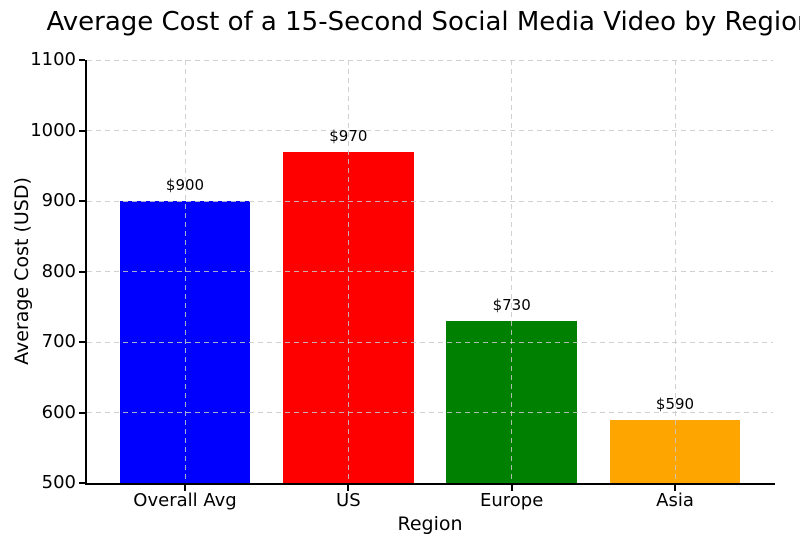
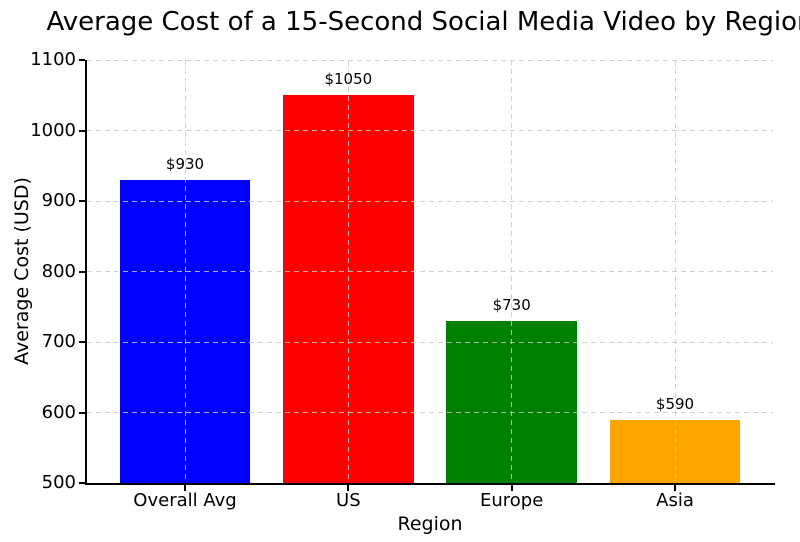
Overall Avg: $900 -> $930
US: $970 -> $1050
